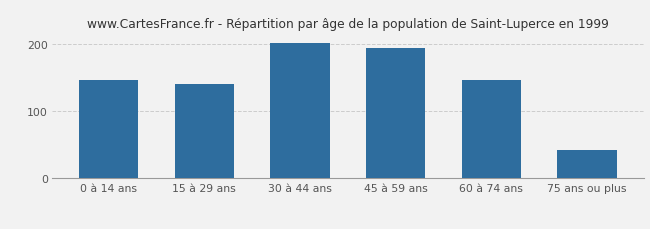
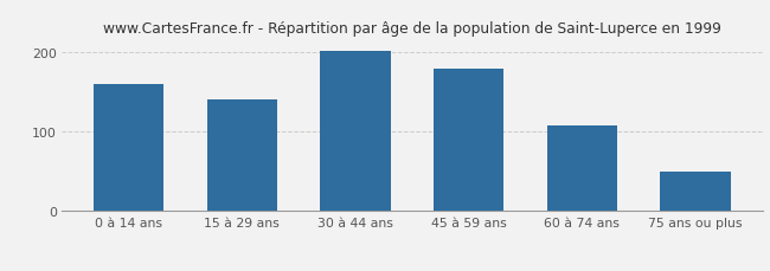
0 à 14 ans: 146 -> 160
45 à 59 ans: 194 -> 178
60 à 74 ans: 146 -> 107
75 ans ou plus: 42 -> 50
